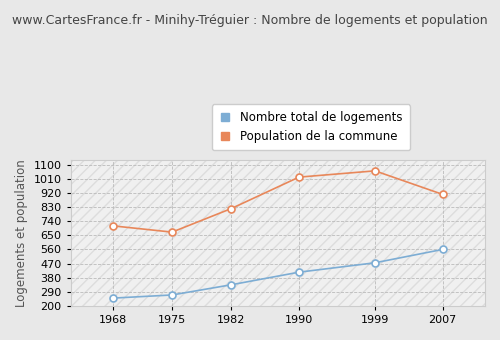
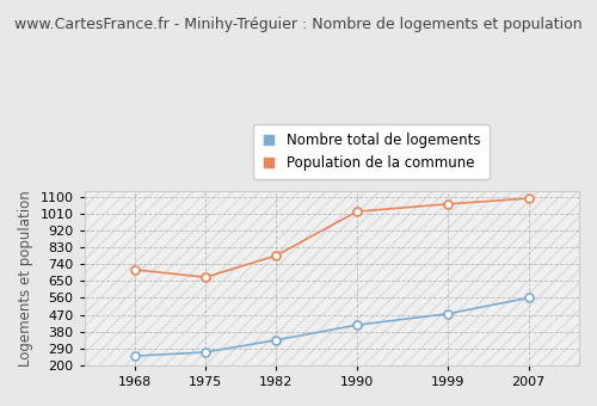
Population de la commune/1982: 820 -> 780
Population de la commune/2007: 910 -> 1090
